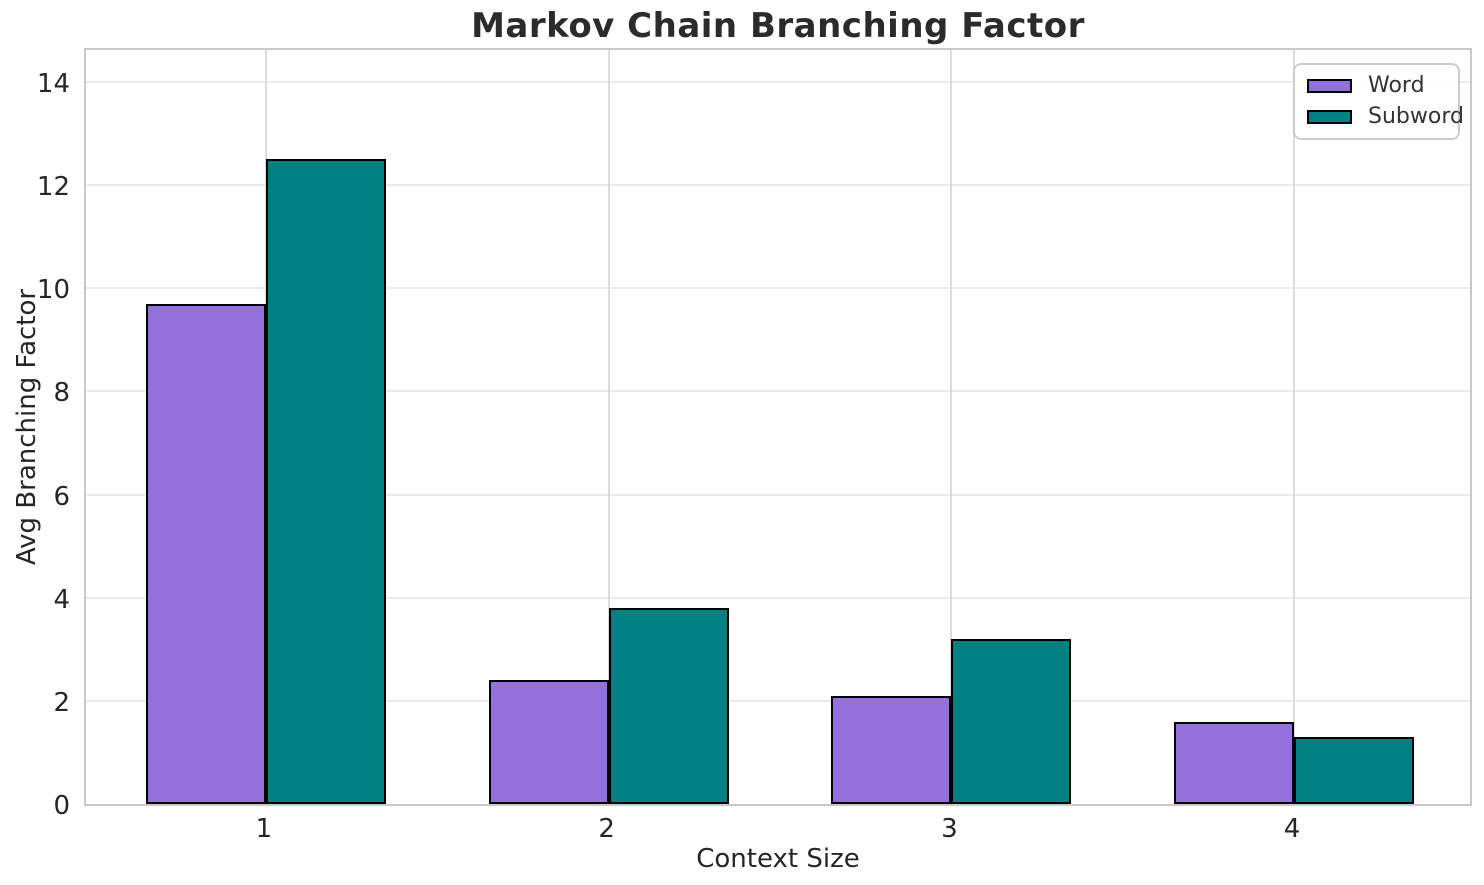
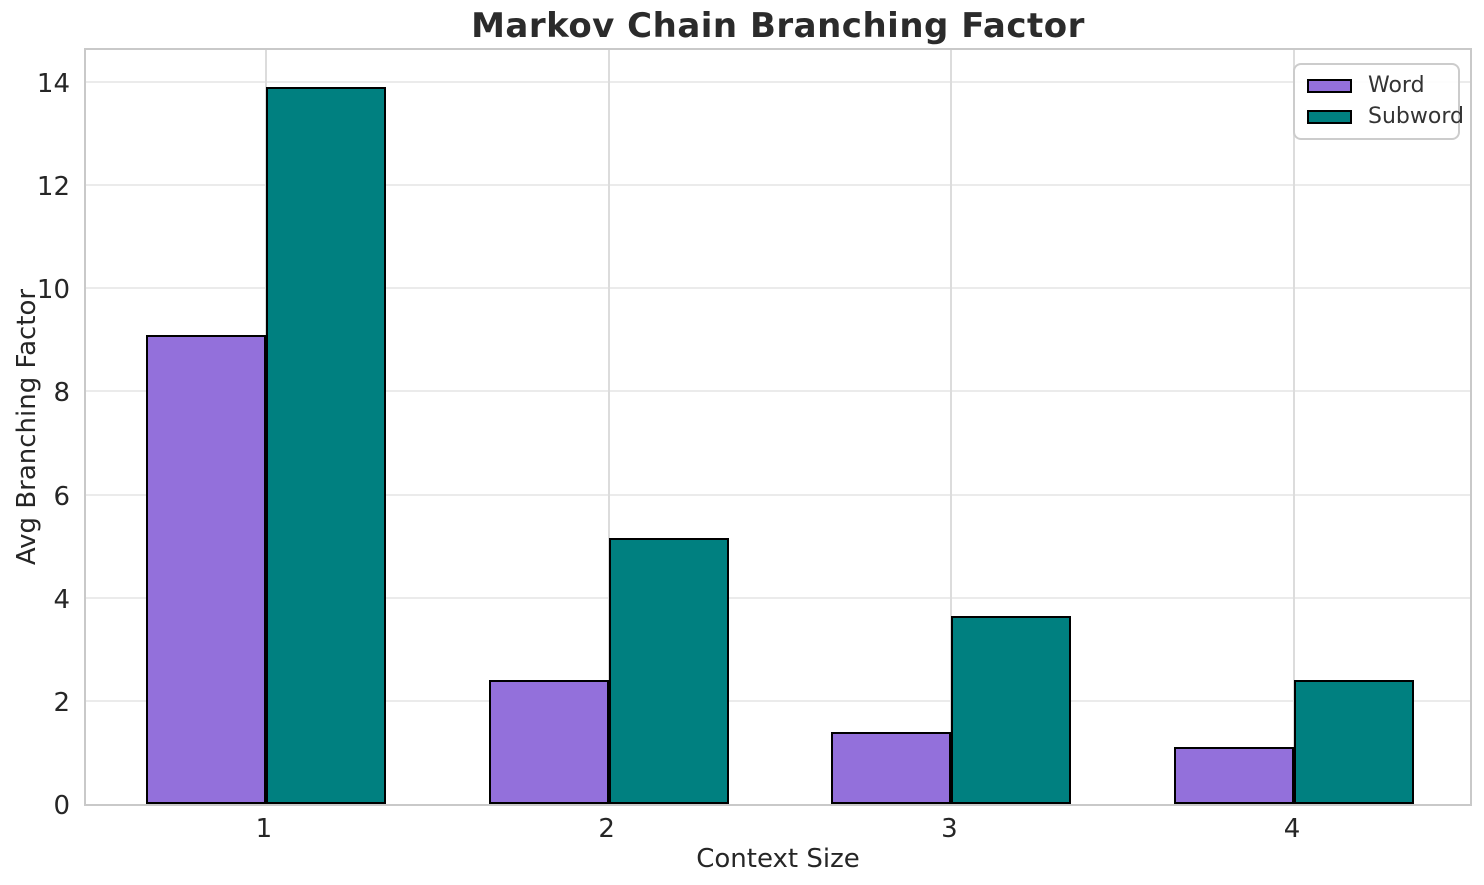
Word/1: 9.7 -> 9.1
Subword/1: 12.5 -> 13.9
Subword/2: 3.8 -> 5.2
Word/3: 2.1 -> 1.4
Subword/3: 3.2 -> 3.6
Word/4: 1.6 -> 1.1
Subword/4: 1.3 -> 2.4
